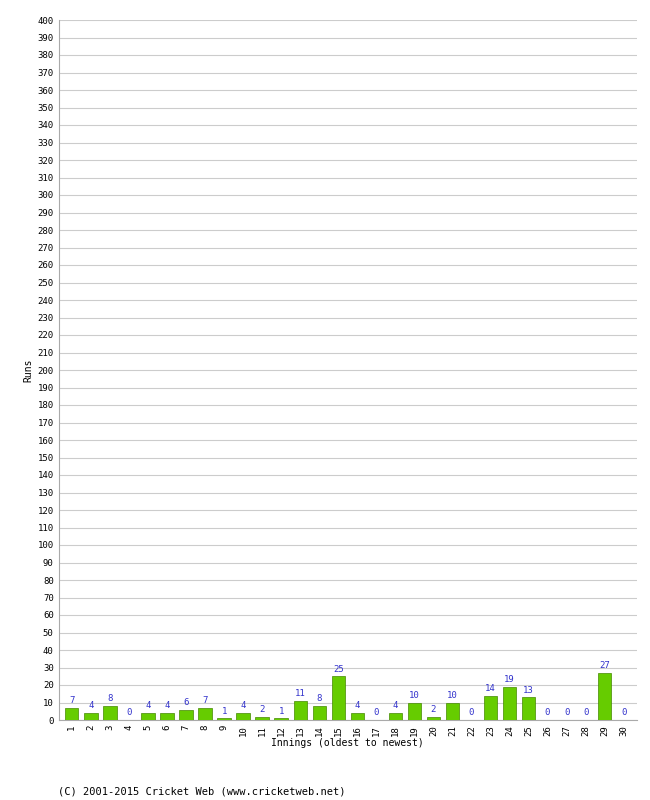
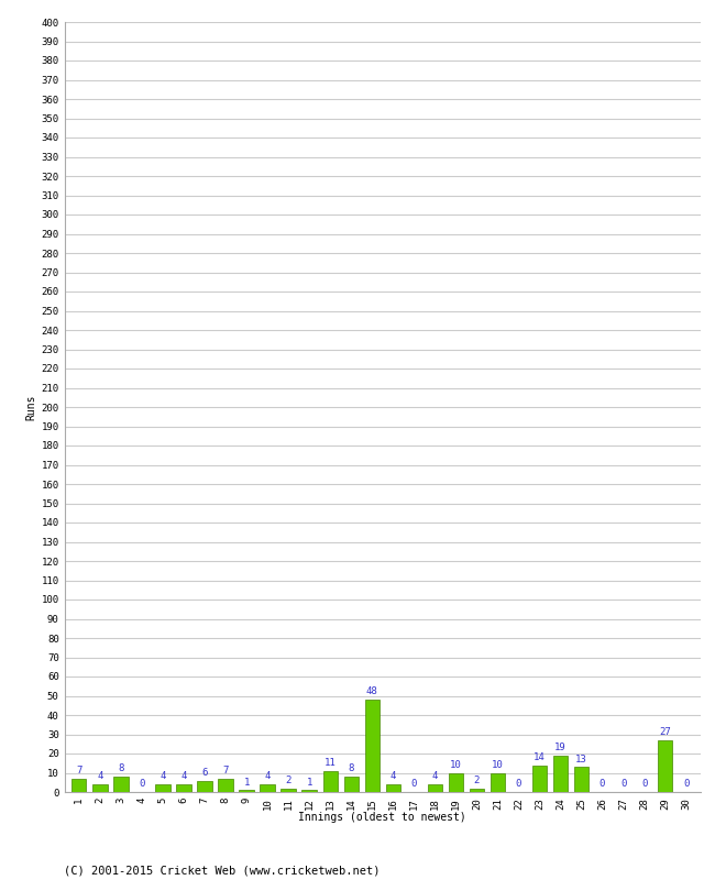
15: 25 -> 48
